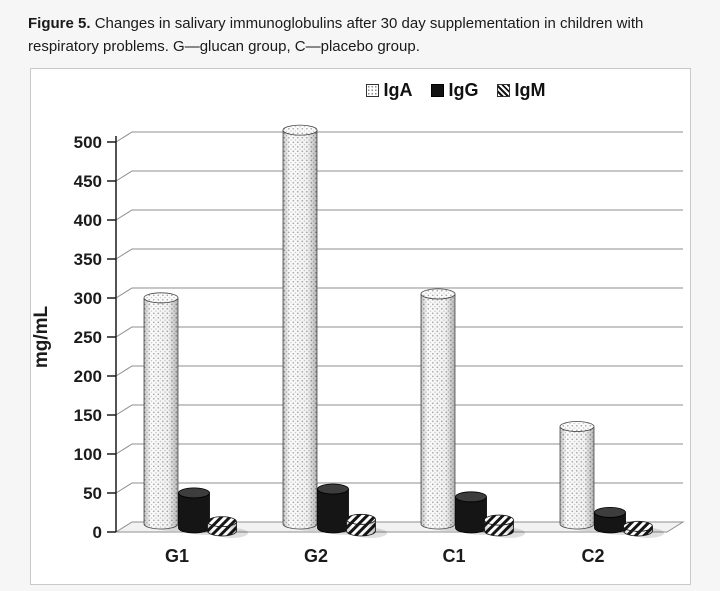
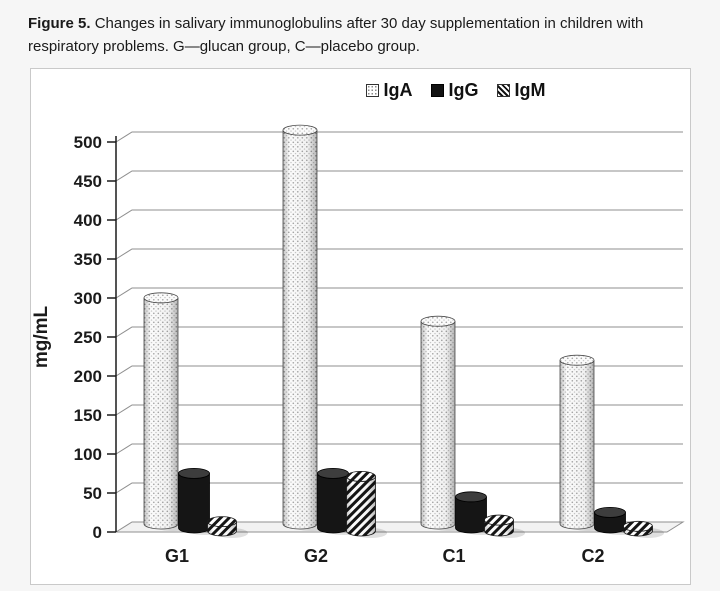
IgG/G1: 40 -> 70
IgG/G2: 50 -> 70
IgM/G2: 20 -> 70
IgA/C1: 300 -> 260
IgA/C2: 120 -> 210
